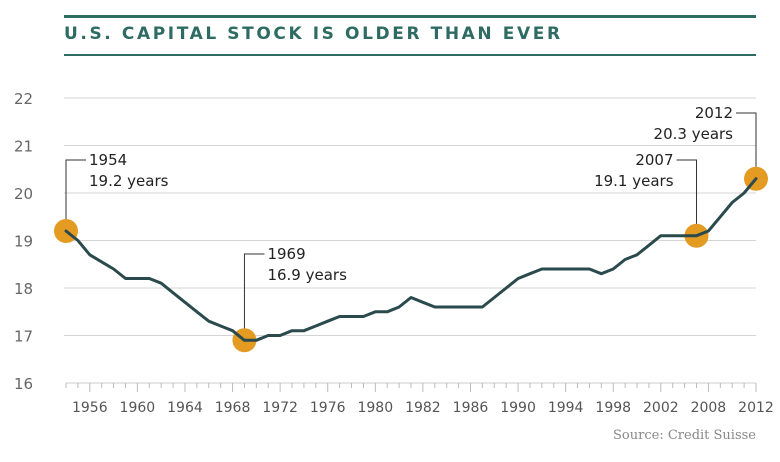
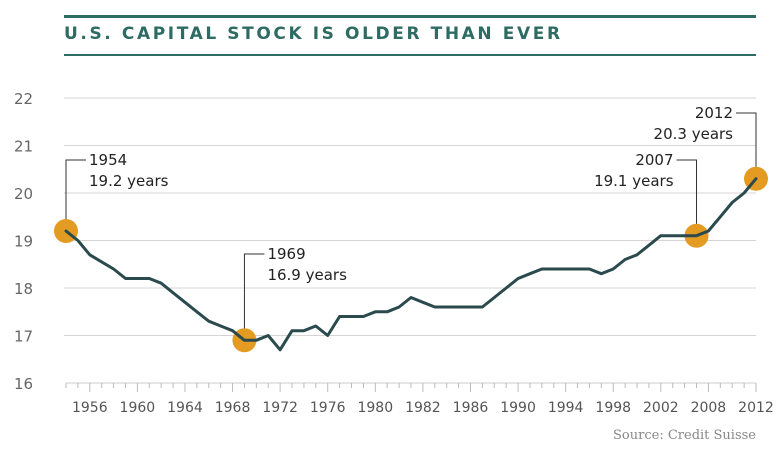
1972: 17.0 -> 16.7
1976: 17.3 -> 17.0
